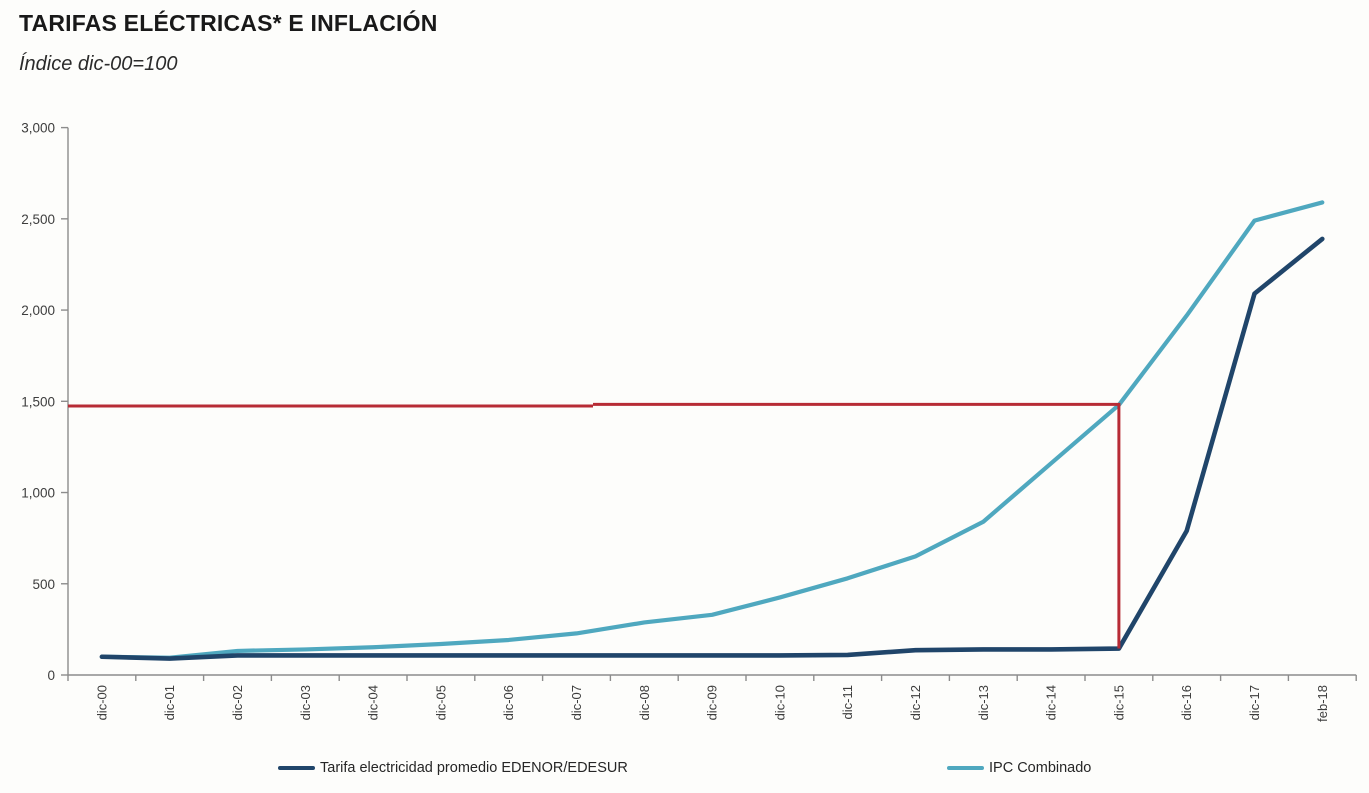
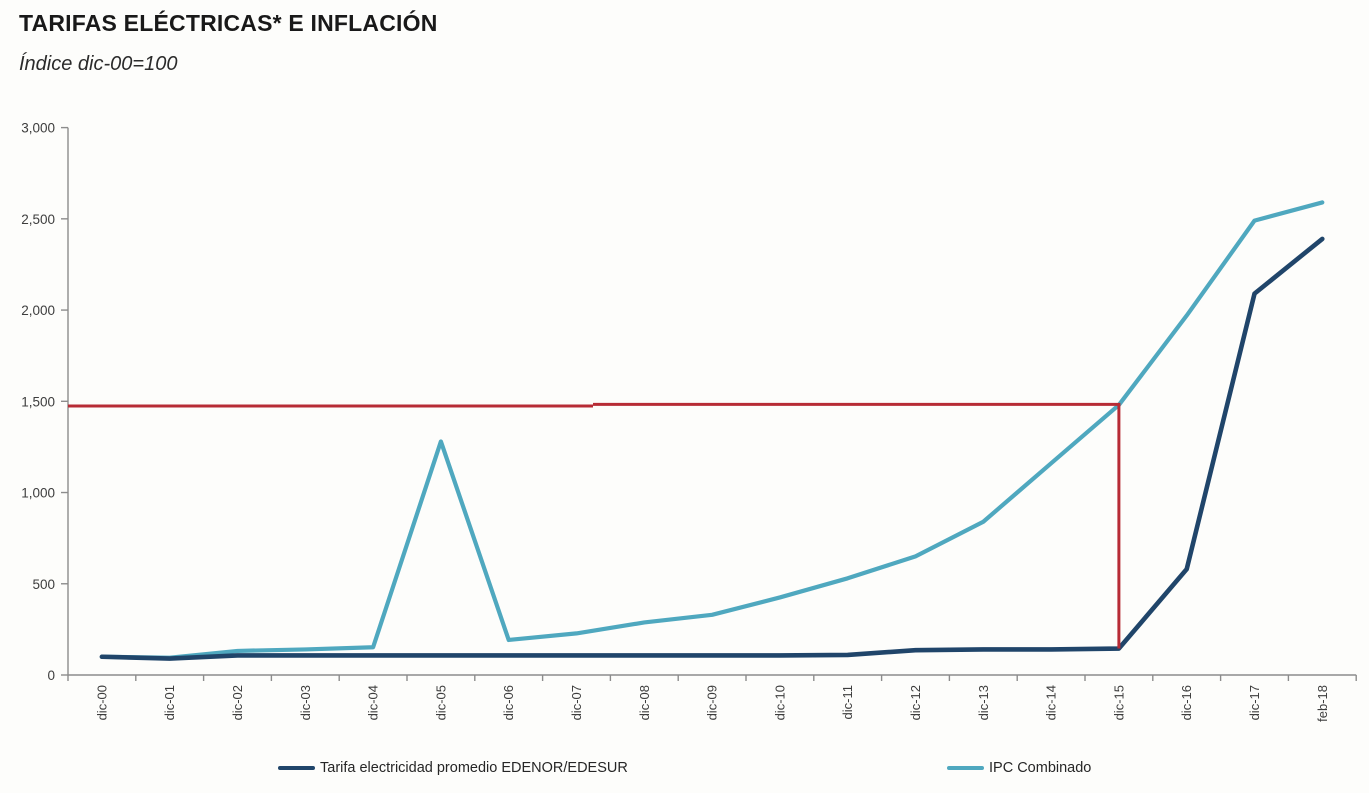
IPC Combinado/dic-05: 170 -> 1280
Tarifa electricidad promedio EDENOR/EDESUR/dic-16: 790 -> 580
